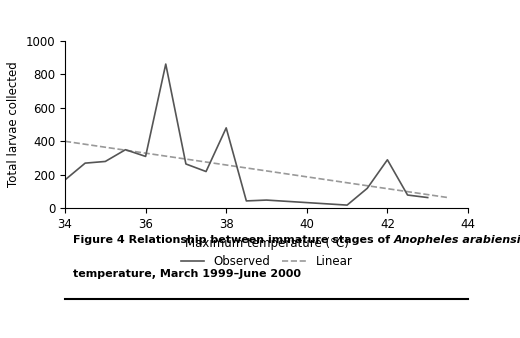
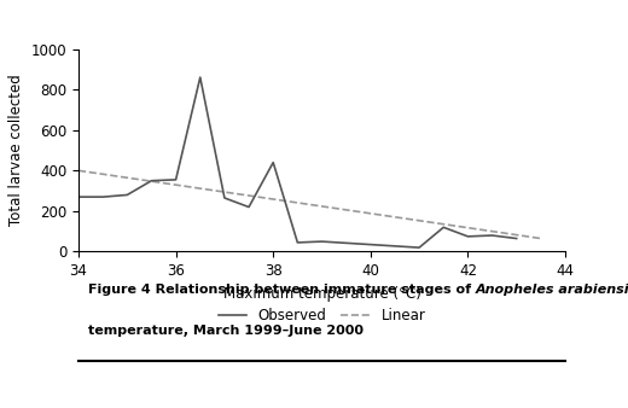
34: 170 -> 270
36: 310 -> 360
38: 480 -> 440
42: 290 -> 80
